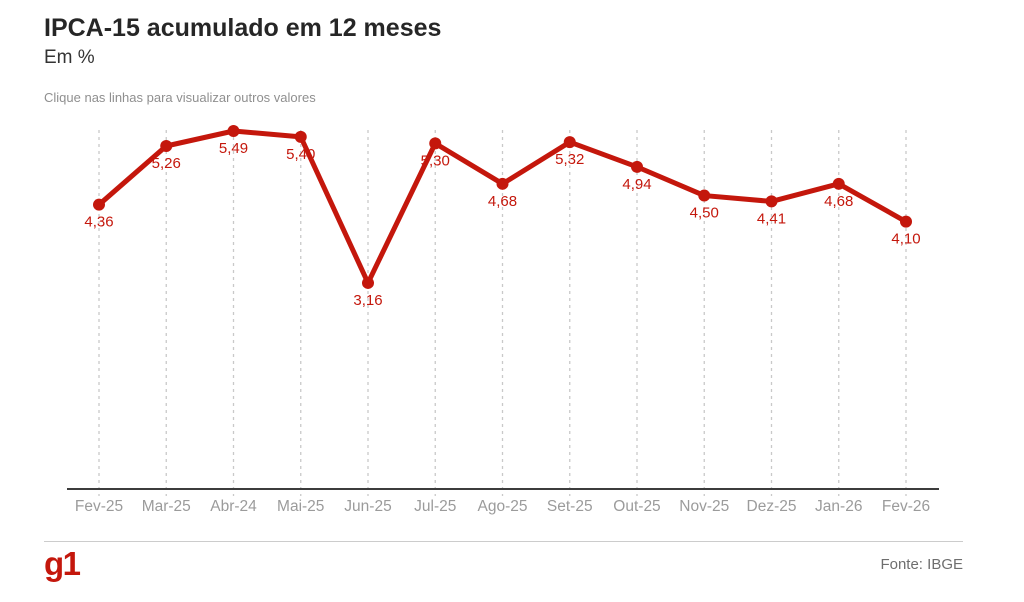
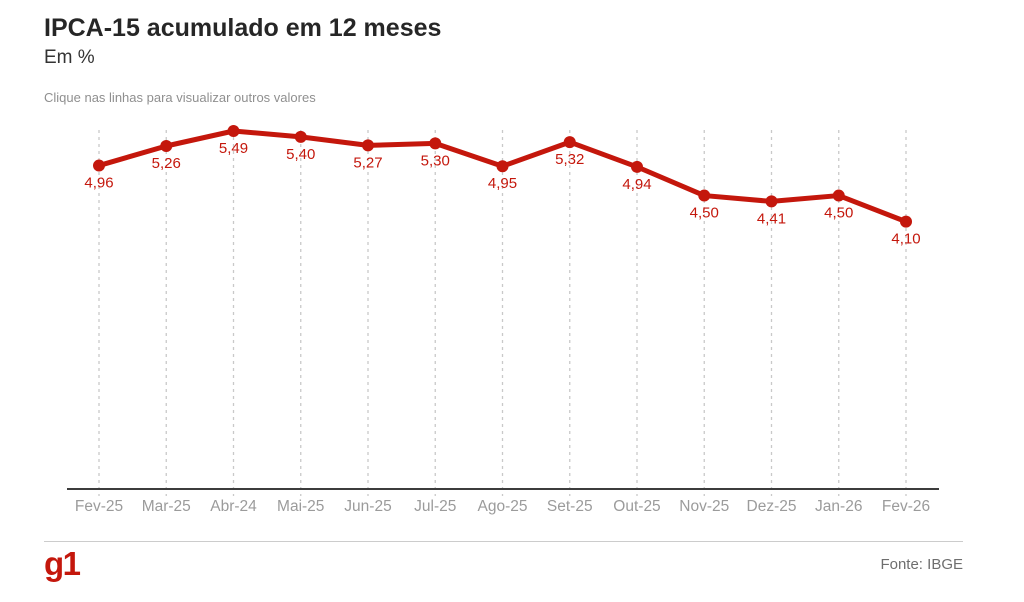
Fev-25: 4,36 -> 4,96
Jun-25: 3,16 -> 5,27
Ago-25: 4,68 -> 4,95
Jan-26: 4,68 -> 4,50
